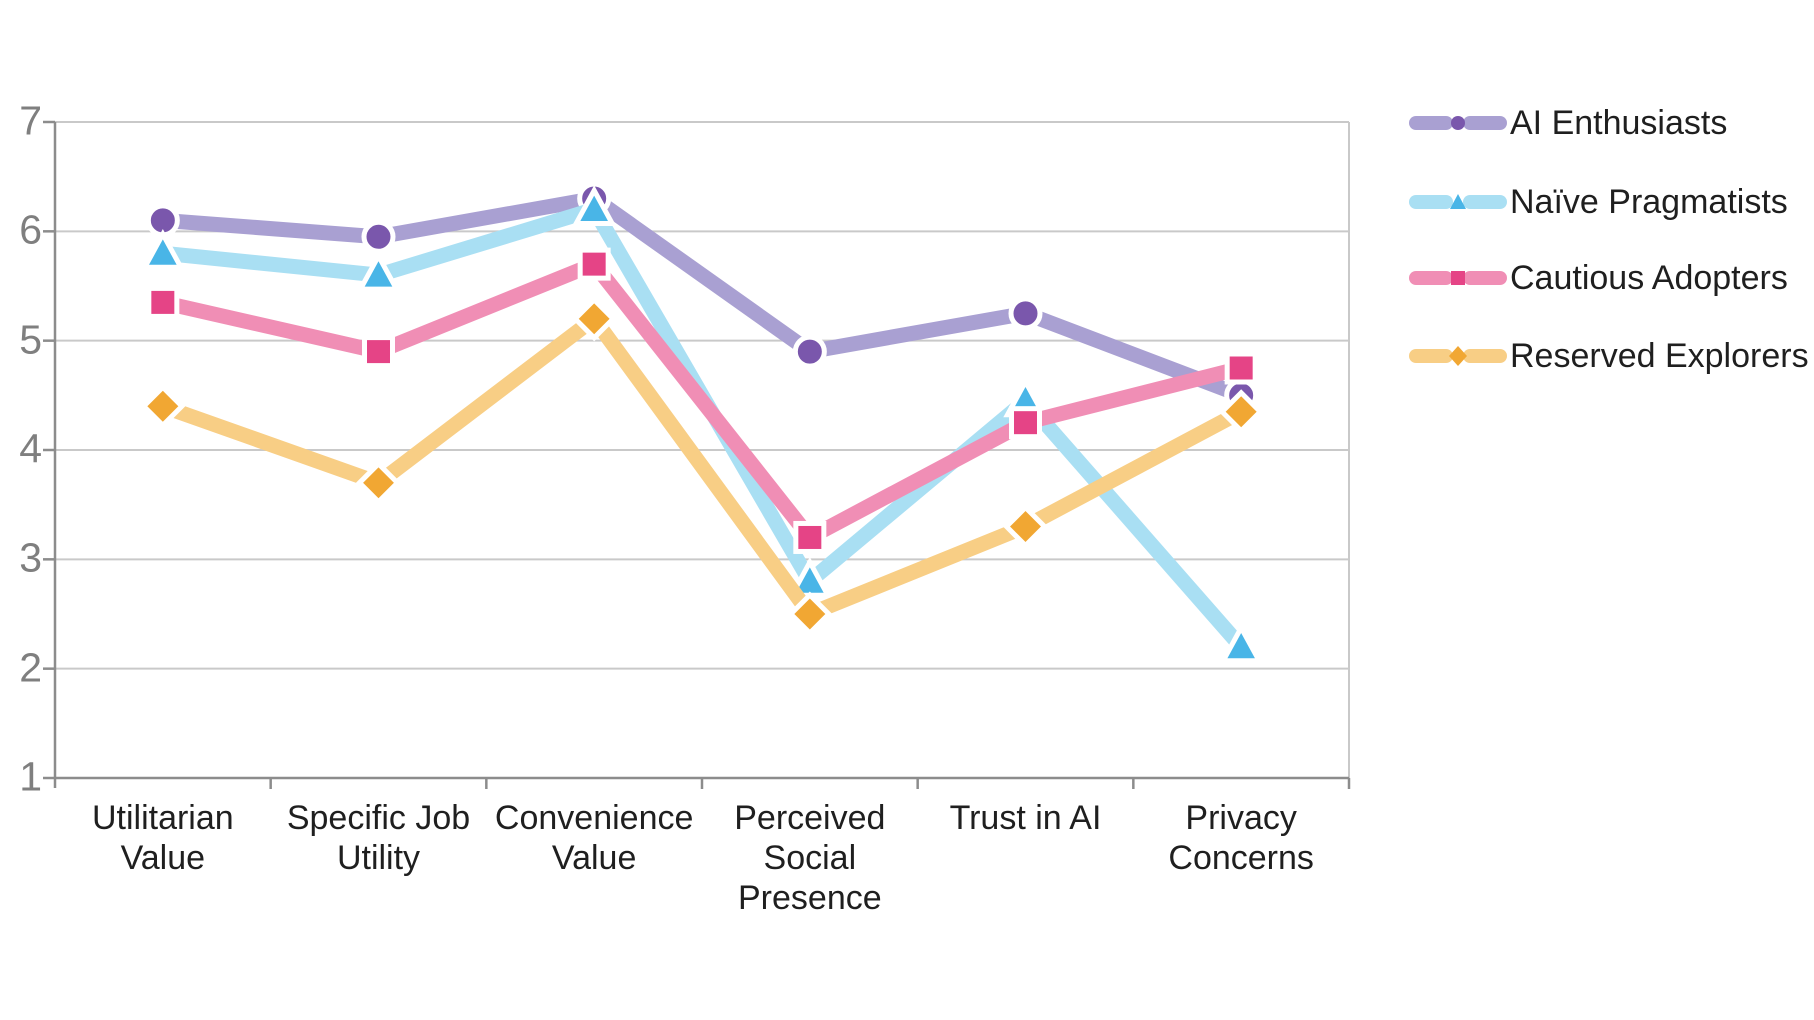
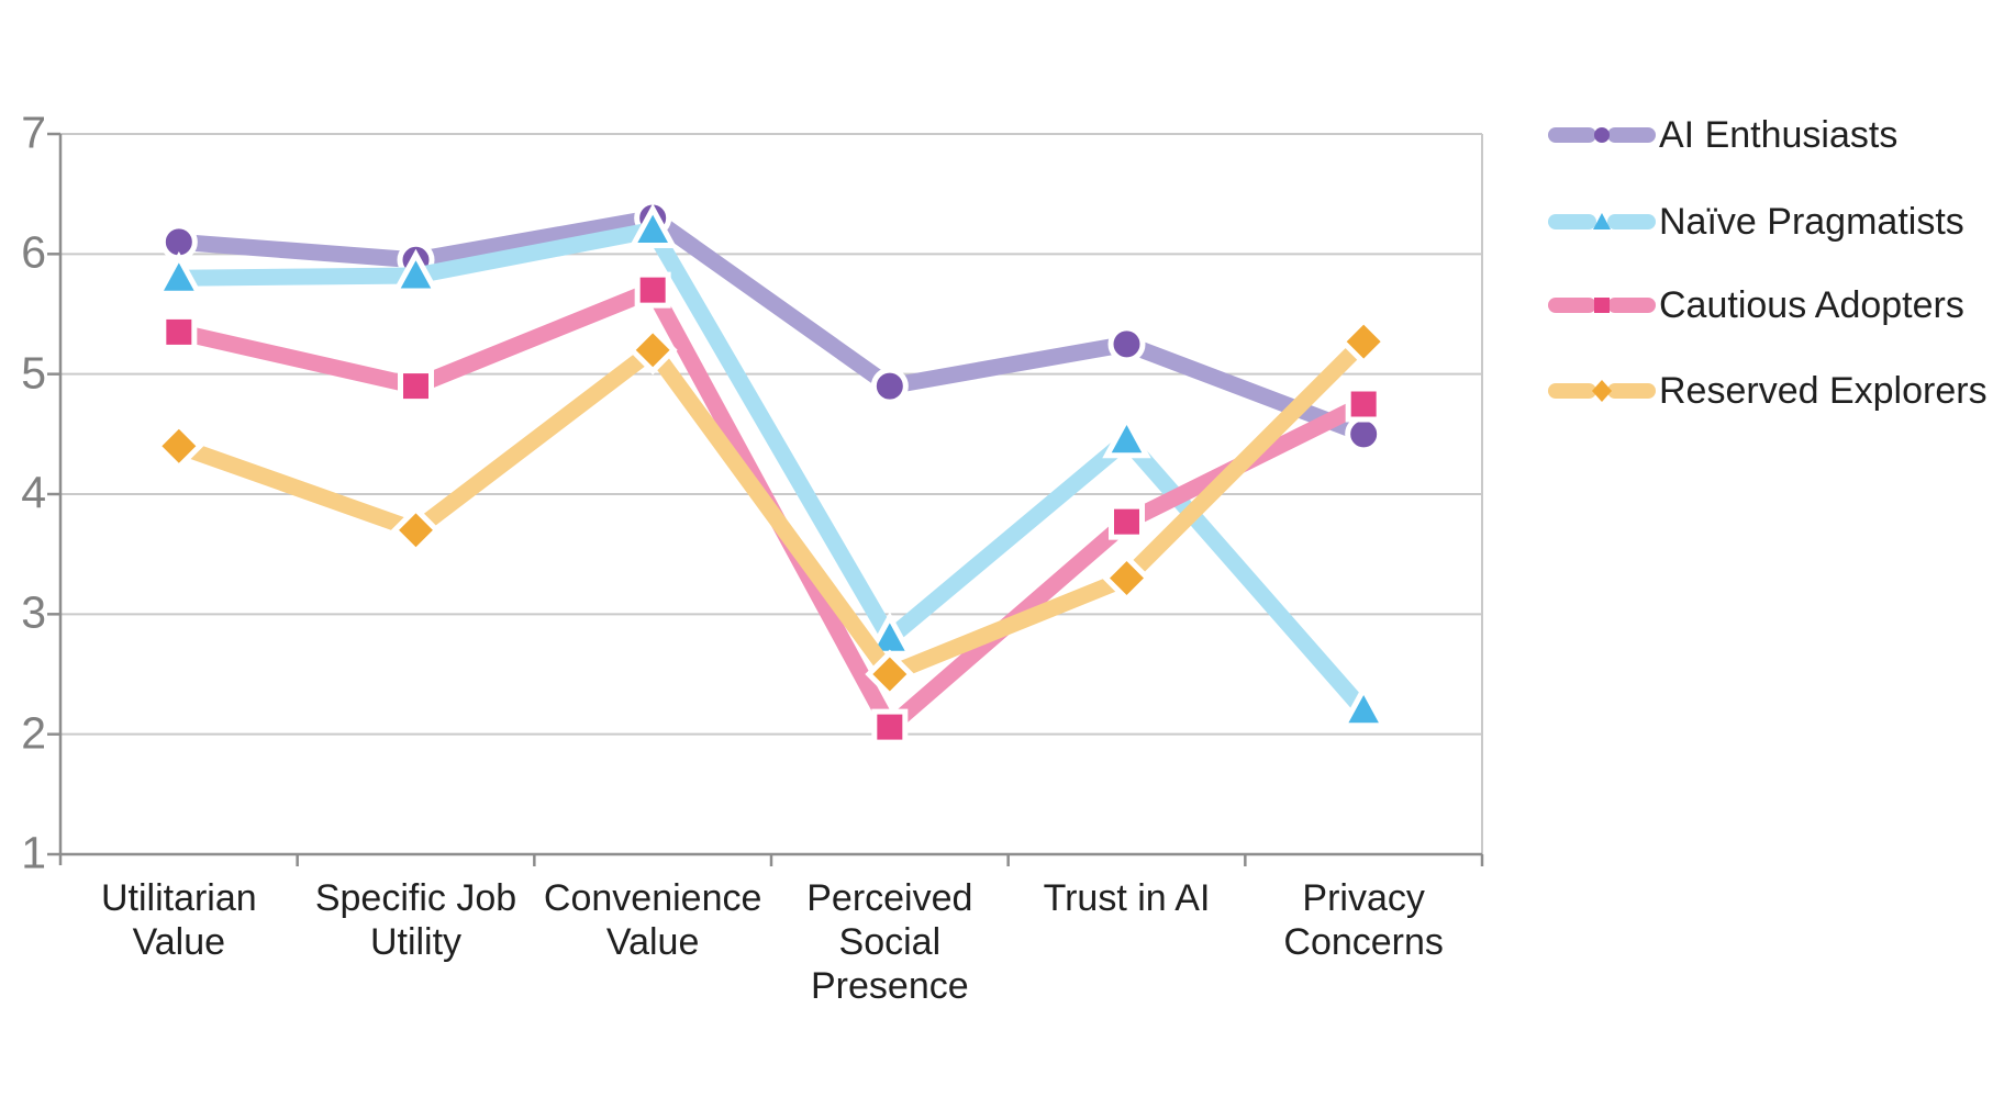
Naïve Pragmatists/Specific Job Utility: 5.60 -> 5.82
Cautious Adopters/Perceived Social Presence: 3.20 -> 2.06
Cautious Adopters/Trust in AI: 4.25 -> 3.77
Reserved Explorers/Privacy Concerns: 4.35 -> 5.27
